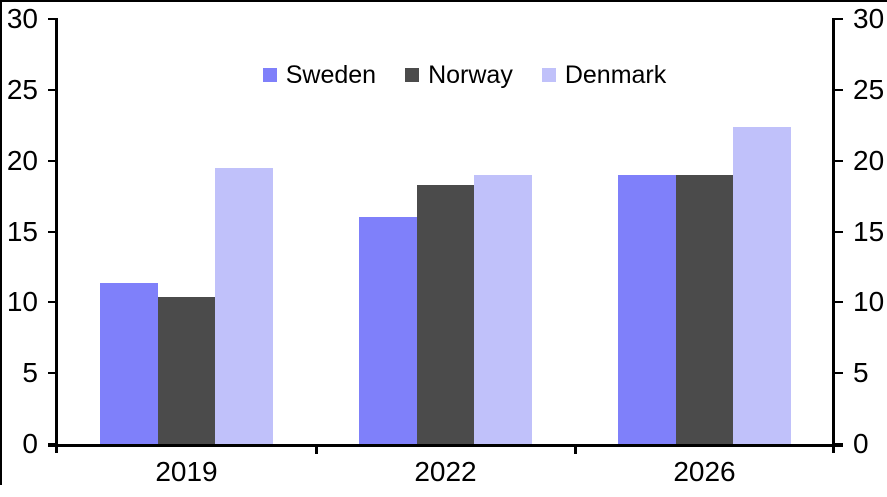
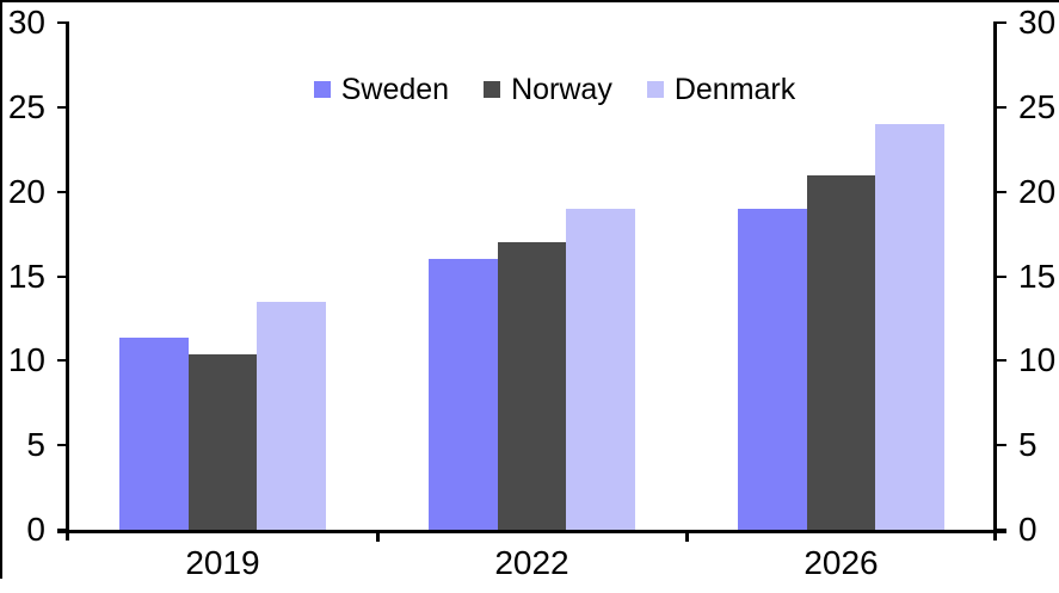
Denmark/2019: 19.5 -> 13.5
Norway/2022: 18.3 -> 17.0
Norway/2026: 19.0 -> 21.0
Denmark/2026: 22.4 -> 24.0
